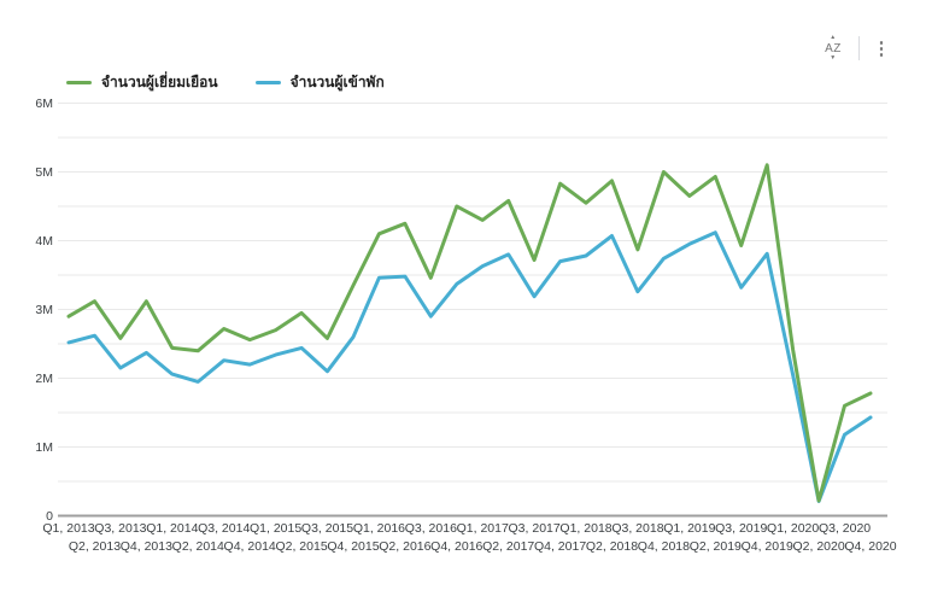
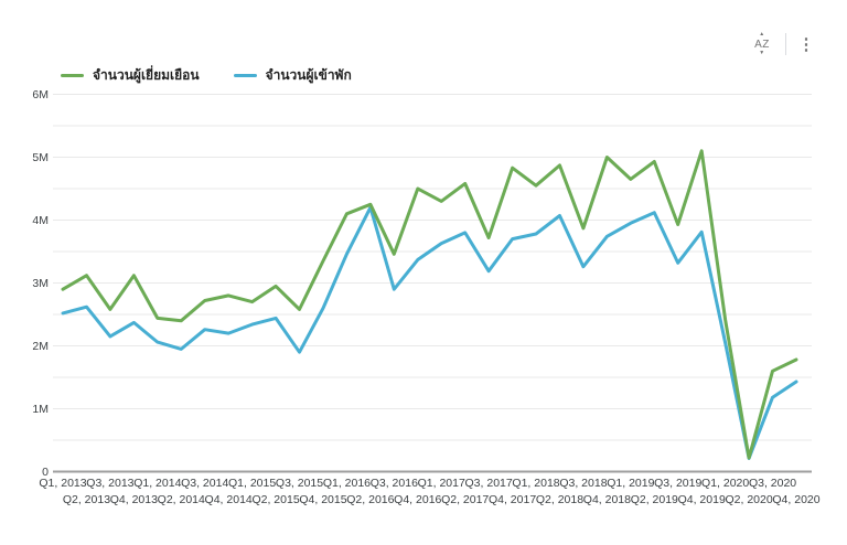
จำนวนผู้เยี่ยมเยือน/Q4, 2014: 2.6M -> 2.8M
จำนวนผู้เข้าพัก/Q3, 2015: 2.1M -> 1.9M
จำนวนผู้เข้าพัก/Q2, 2016: 3.5M -> 4.2M
